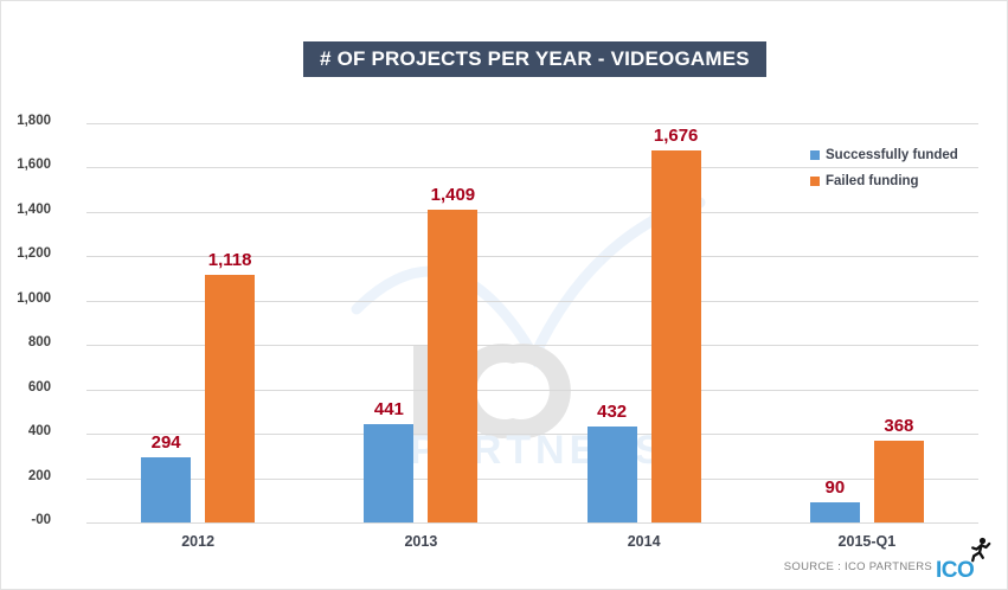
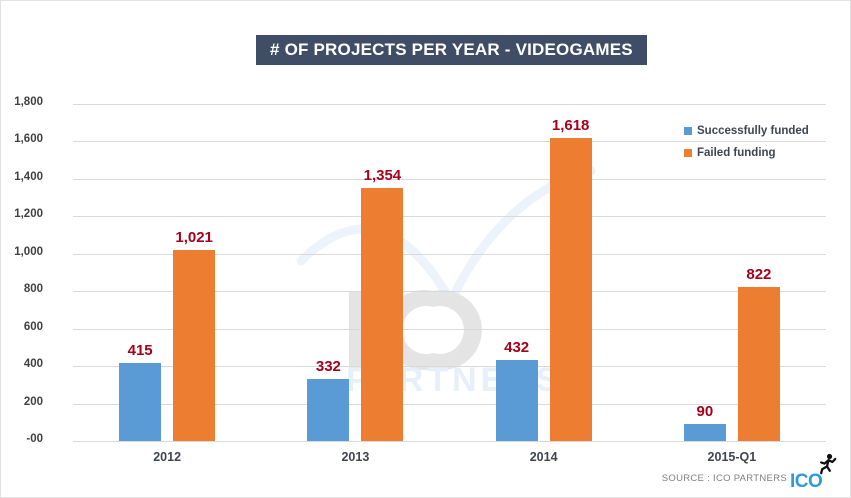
Successfully funded/2012: 294 -> 415
Failed funding/2012: 1,118 -> 1,021
Successfully funded/2013: 441 -> 332
Failed funding/2013: 1,409 -> 1,354
Failed funding/2014: 1,676 -> 1,618
Failed funding/2015-Q1: 368 -> 822
